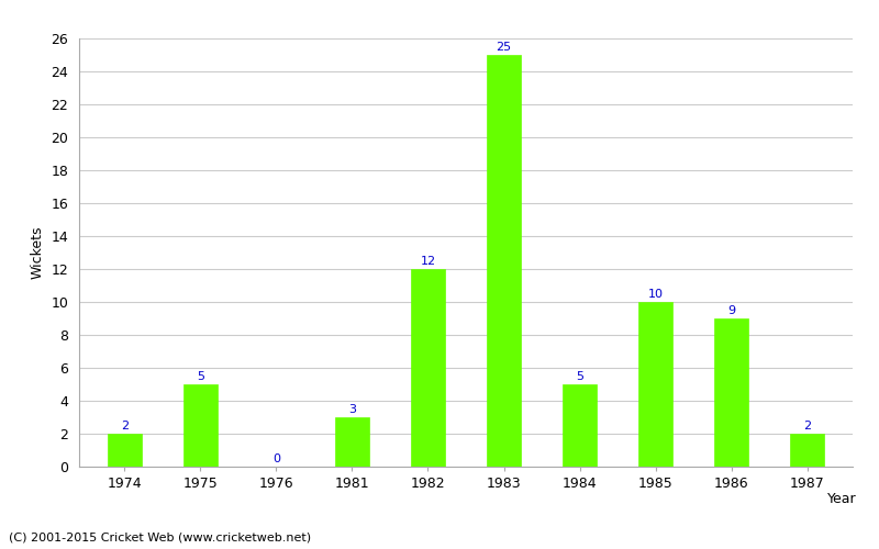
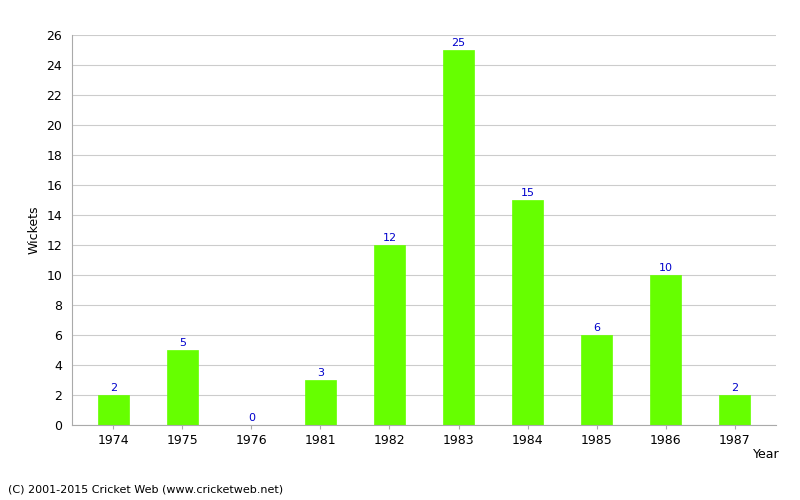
1984: 5 -> 15
1985: 10 -> 6
1986: 9 -> 10
